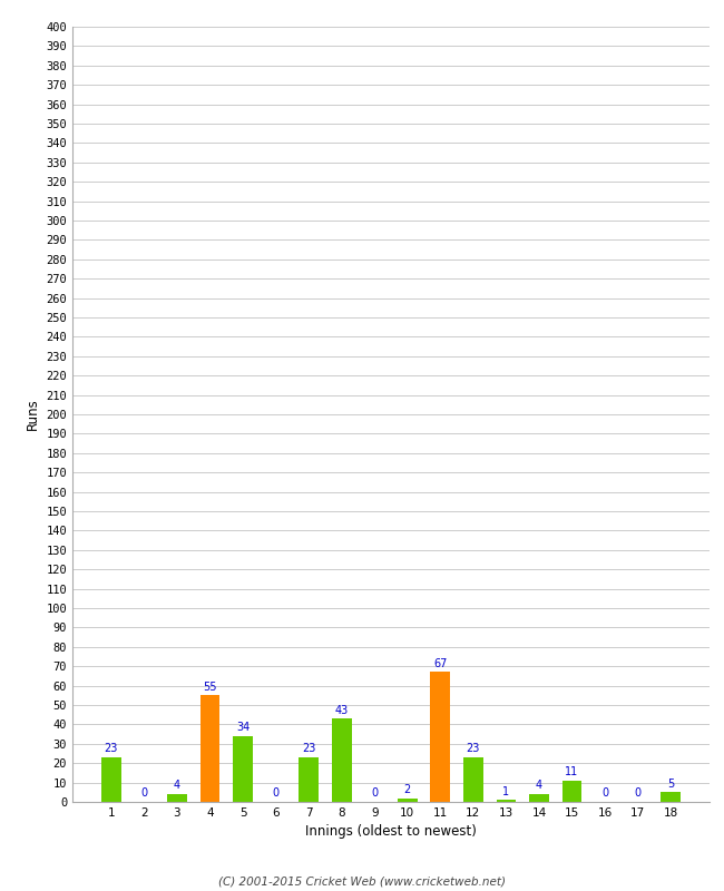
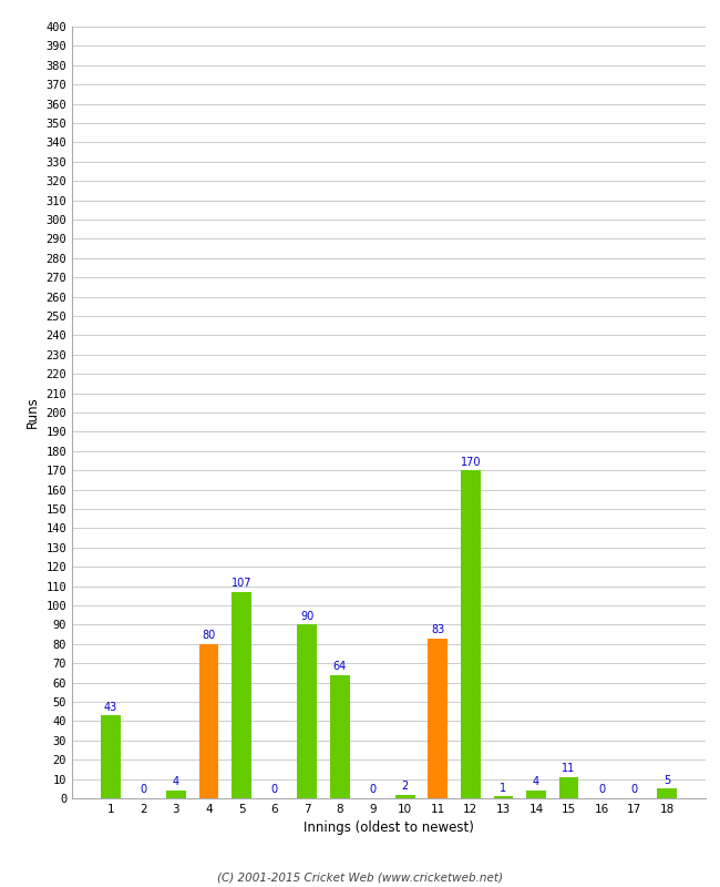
1: 23 -> 43
4: 55 -> 80
5: 34 -> 107
7: 23 -> 90
8: 43 -> 64
11: 67 -> 83
12: 23 -> 170
